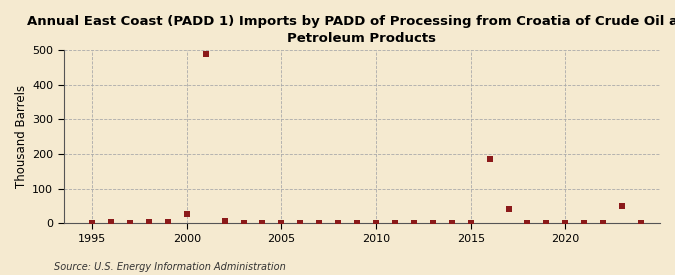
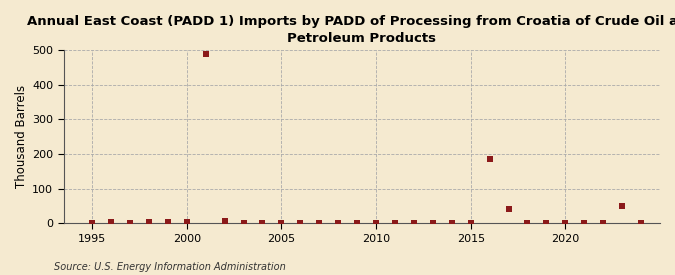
2000: 25 -> 3
